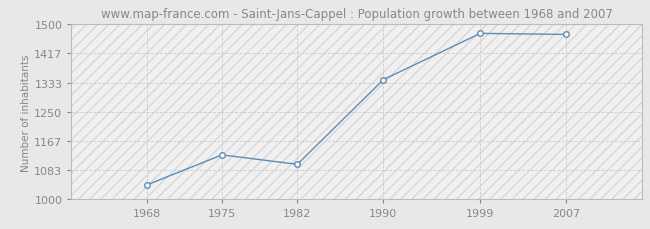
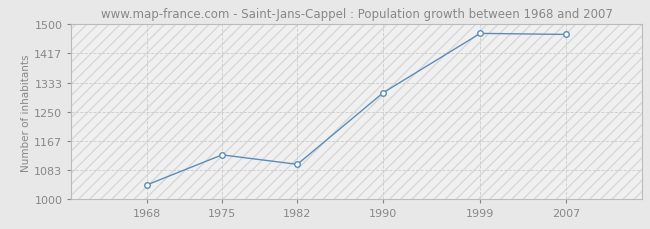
1990: 1342 -> 1305
